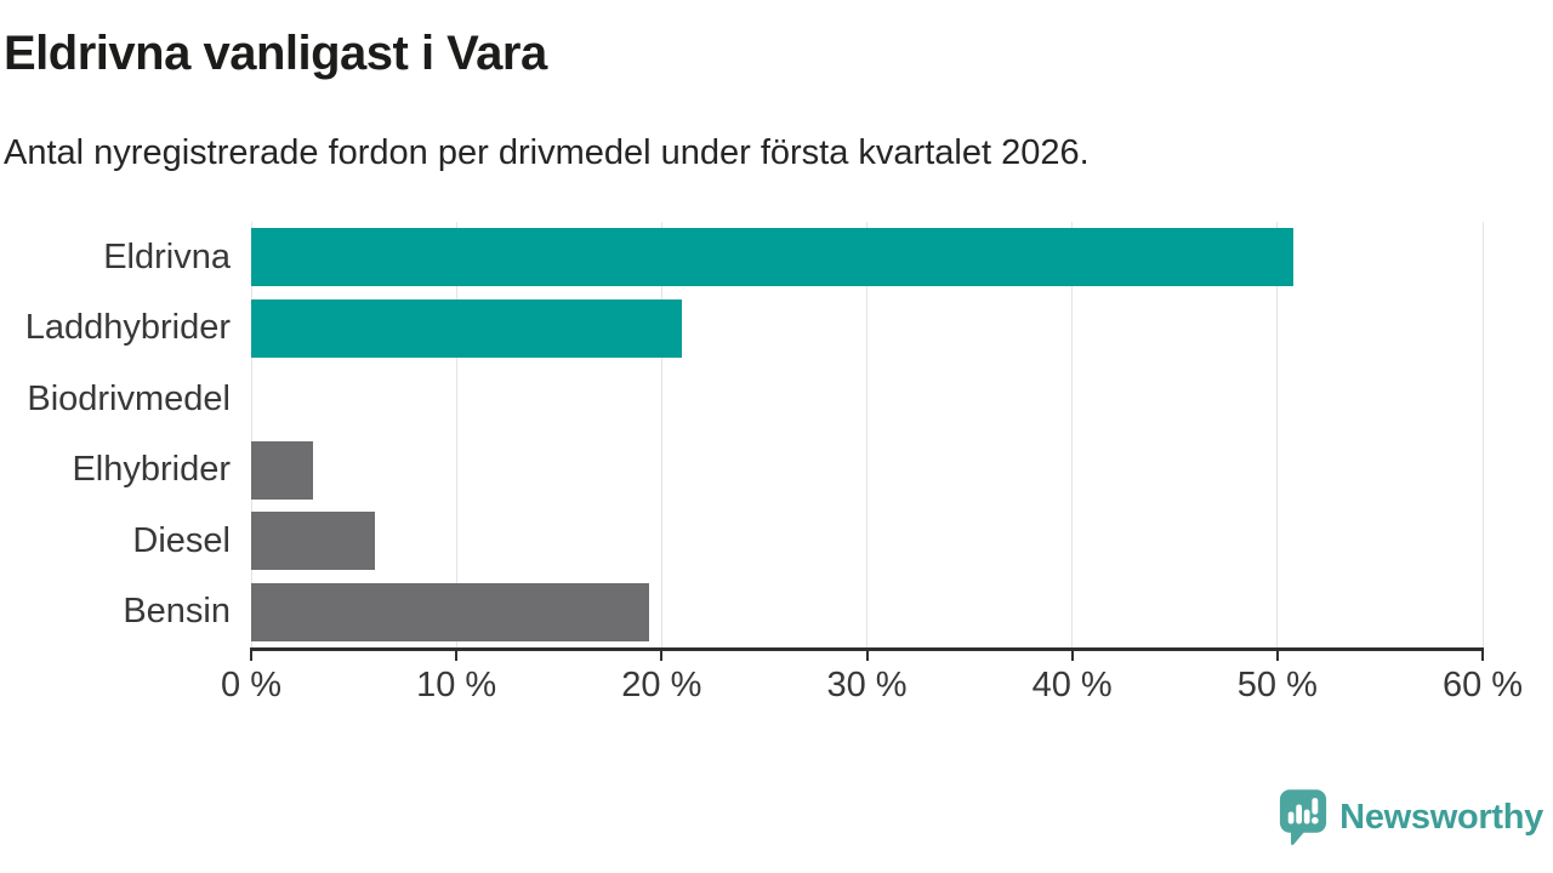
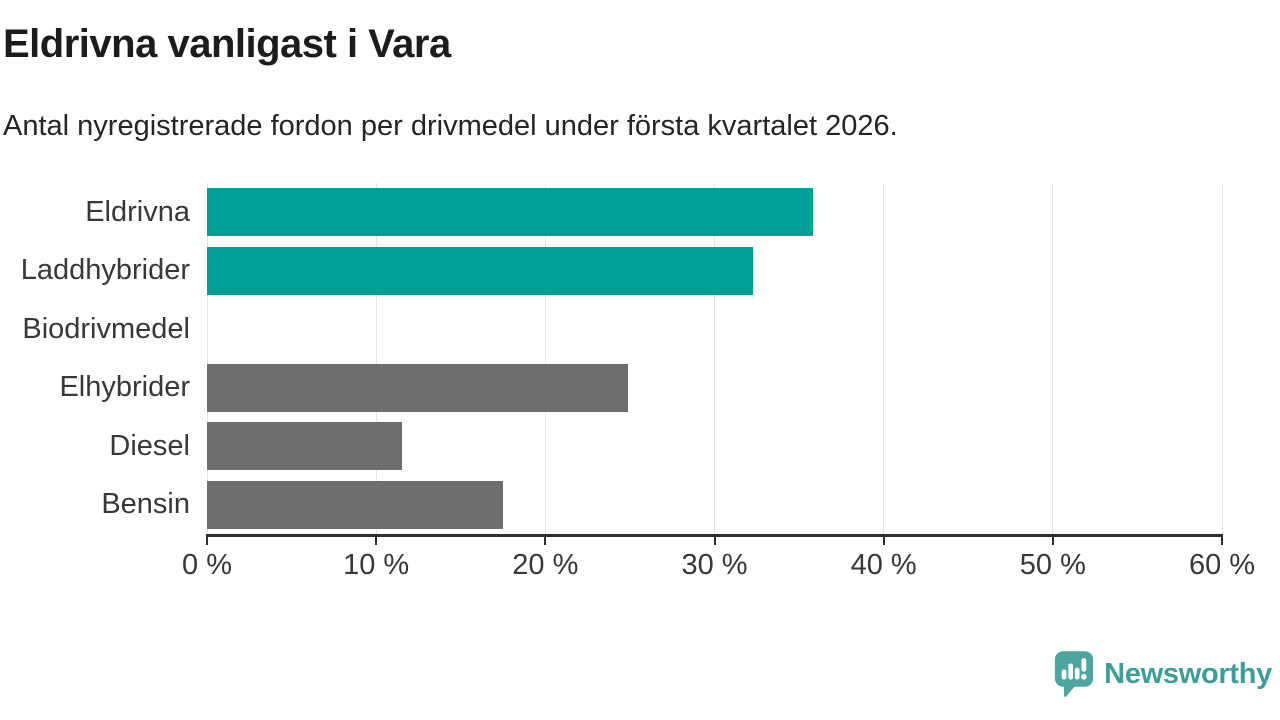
Eldrivna: 50.8% -> 35.8%
Laddhybrider: 21.0% -> 32.3%
Elhybrider: 3.0% -> 24.9%
Diesel: 6.0% -> 11.5%
Bensin: 19.4% -> 17.5%
